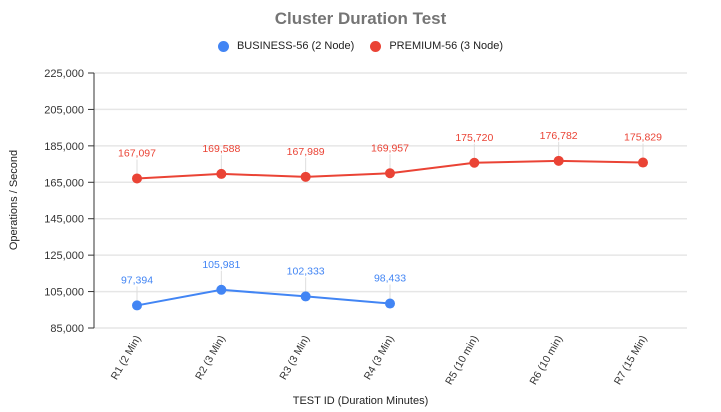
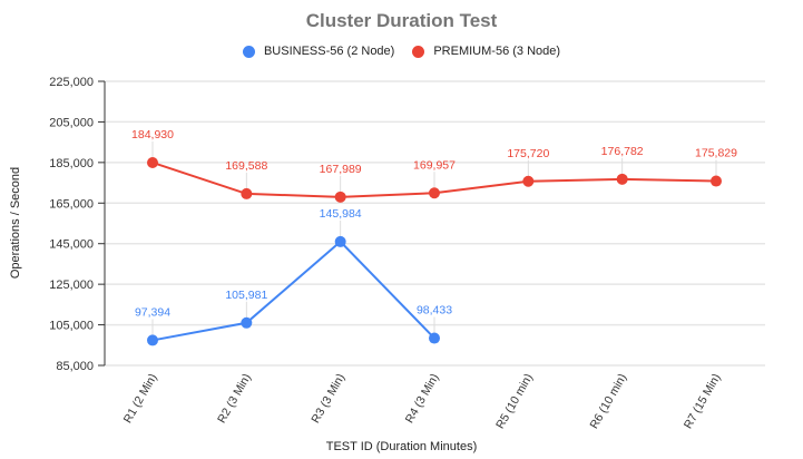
PREMIUM-56 (3 Node)/R1 (2 Min): 167,097 -> 184,930
BUSINESS-56 (2 Node)/R3 (3 Min): 102,333 -> 145,984
